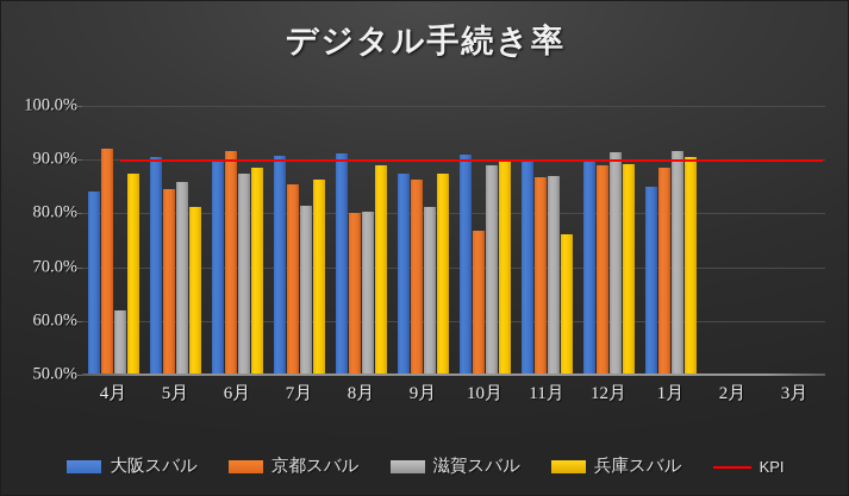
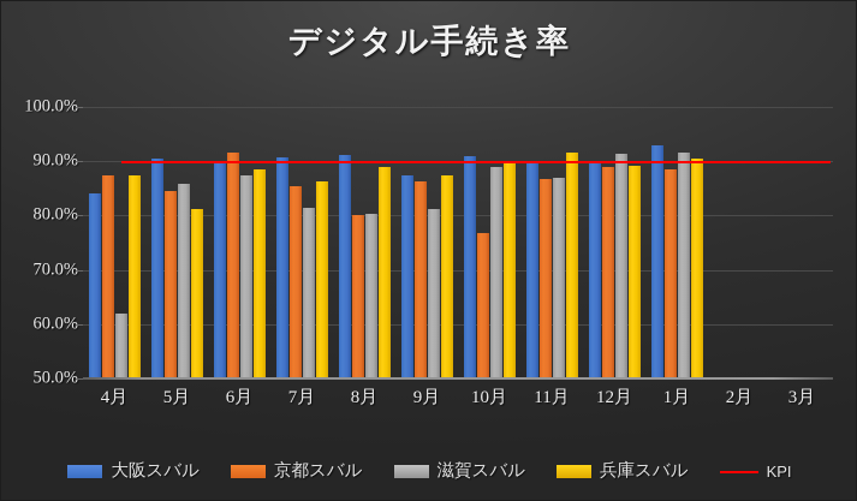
京都スバル/4月: 92% -> 88%
兵庫スバル/11月: 76% -> 92%
大阪スバル/1月: 85% -> 93%
